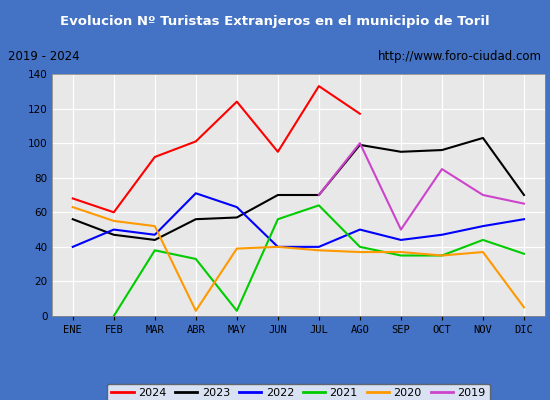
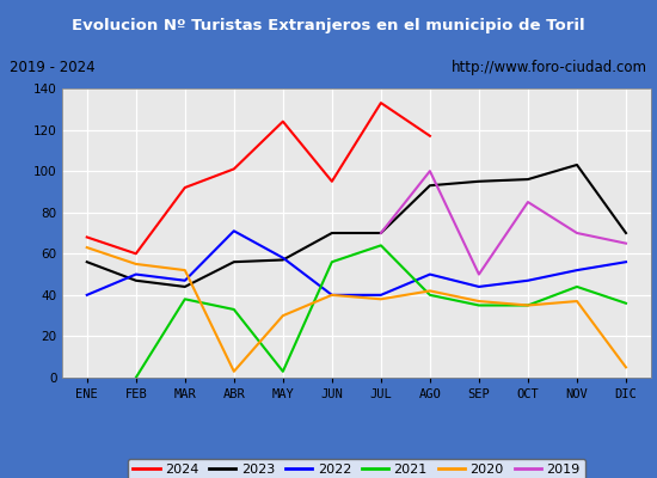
2022/MAY: 63 -> 58
2020/MAY: 39 -> 30
2023/AGO: 99 -> 93
2020/AGO: 37 -> 42
